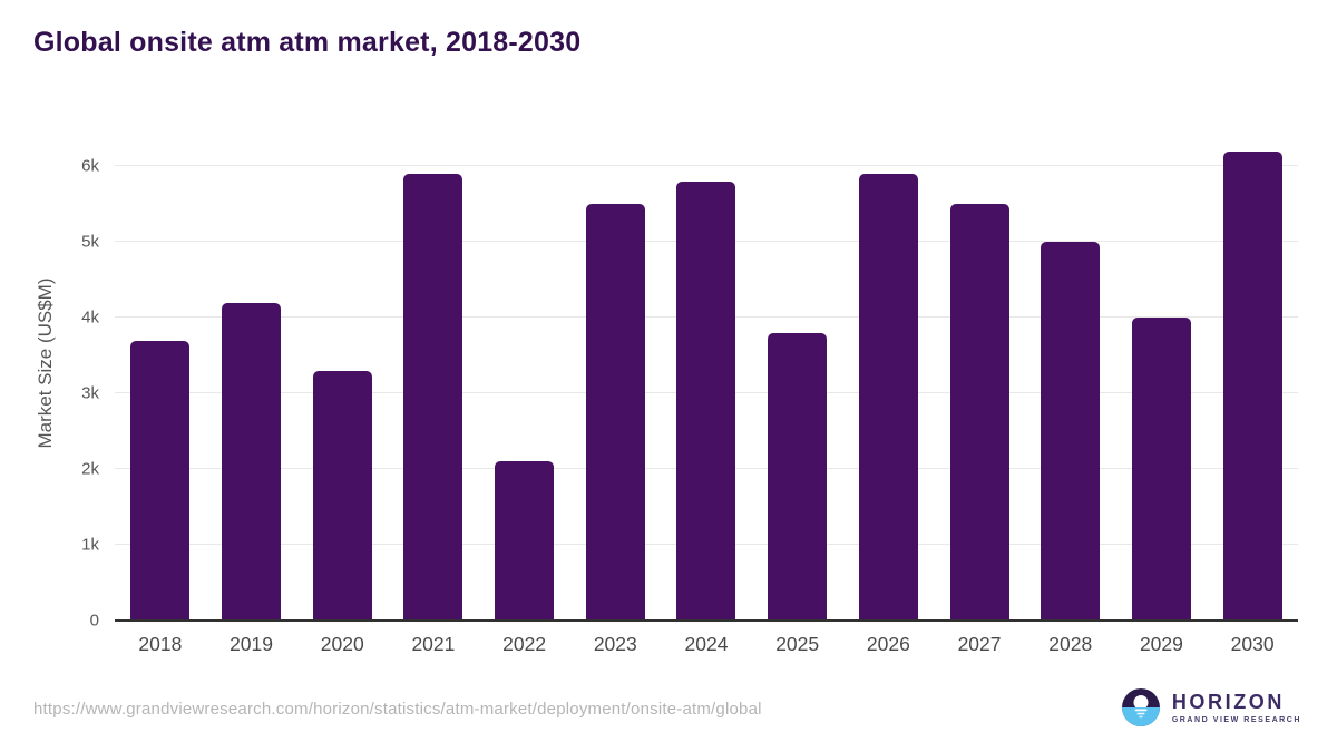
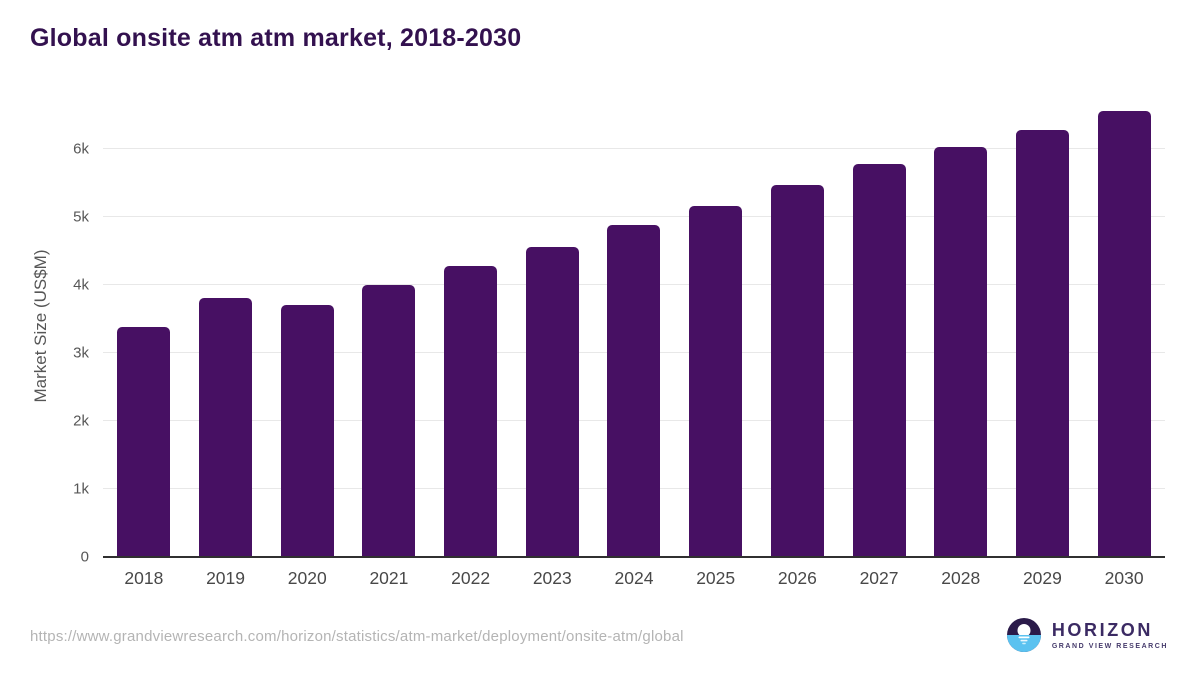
2018: 3.7k -> 3.4k
2019: 4.2k -> 3.8k
2020: 3.3k -> 3.7k
2021: 5.9k -> 4.0k
2022: 2.1k -> 4.3k
2023: 5.5k -> 4.6k
2024: 5.8k -> 4.9k
2025: 3.8k -> 5.2k
2026: 5.9k -> 5.5k
2027: 5.5k -> 5.8k
2028: 5.0k -> 6.0k
2029: 4.0k -> 6.3k
2030: 6.2k -> 6.6k
